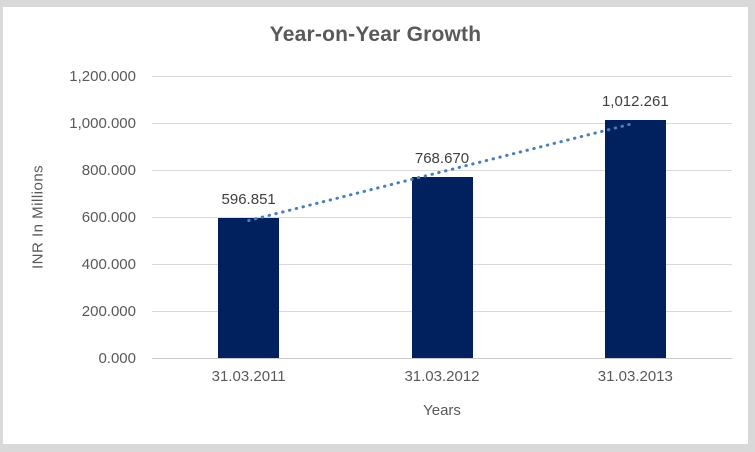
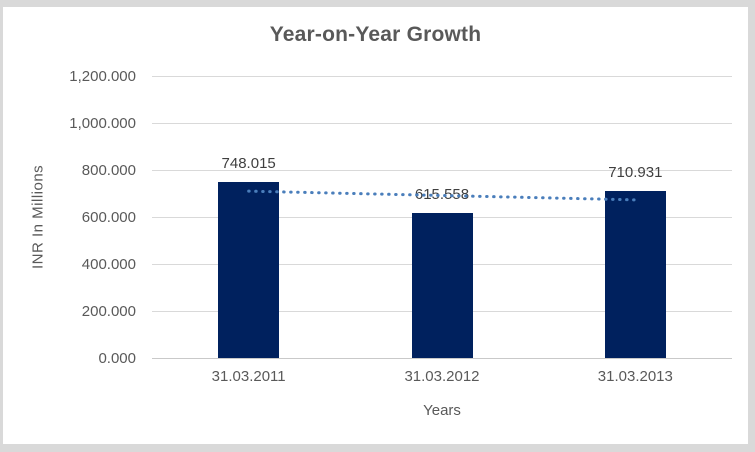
31.03.2011: 596.851 -> 748.015
31.03.2012: 768.670 -> 615.558
31.03.2013: 1,012.261 -> 710.931
